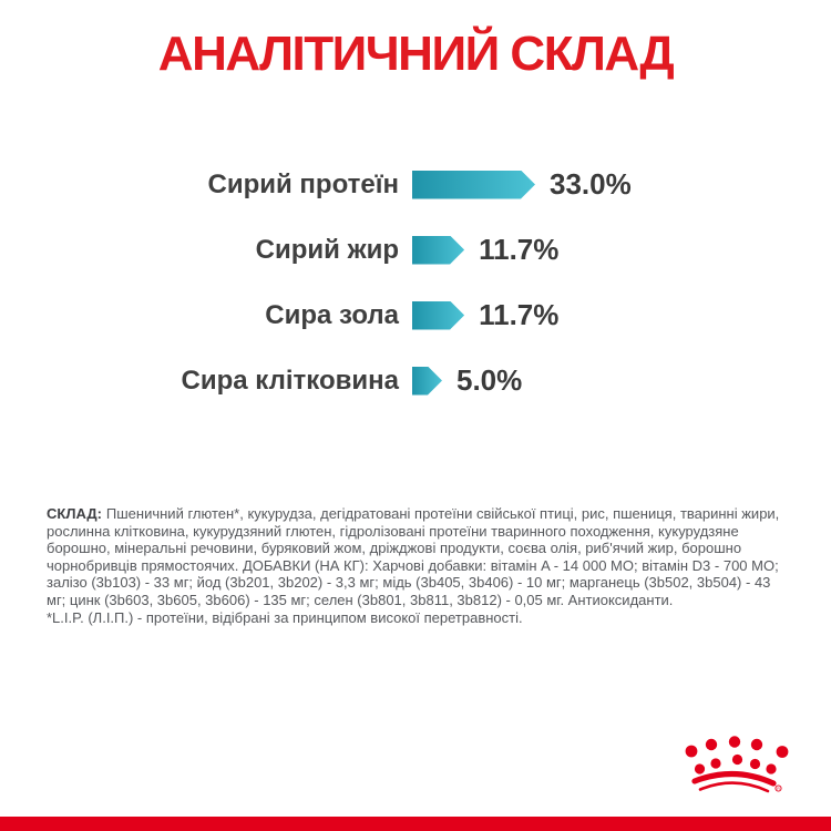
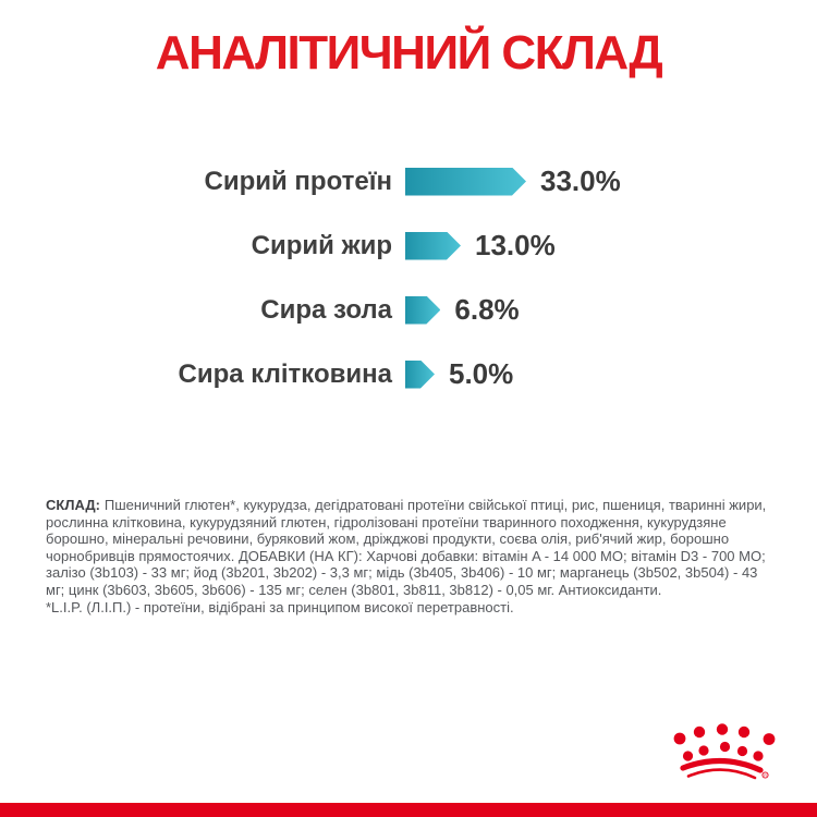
Сирий жир: 11.7% -> 13.0%
Сира зола: 11.7% -> 6.8%
